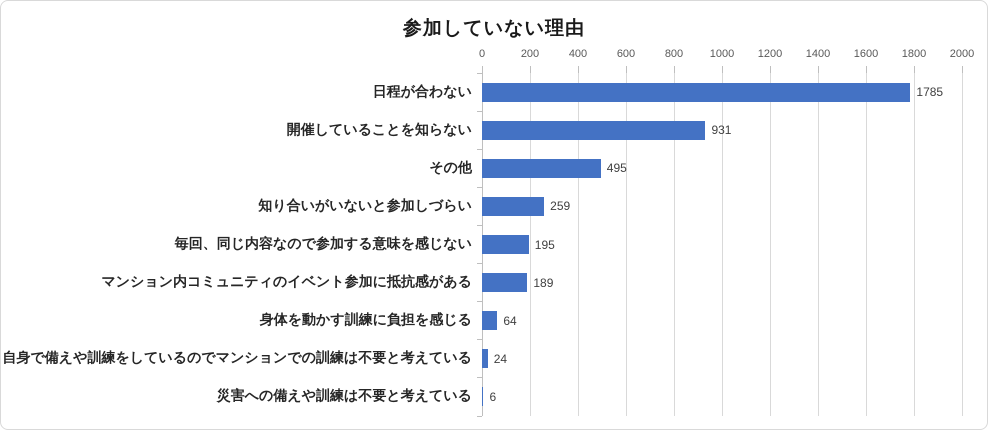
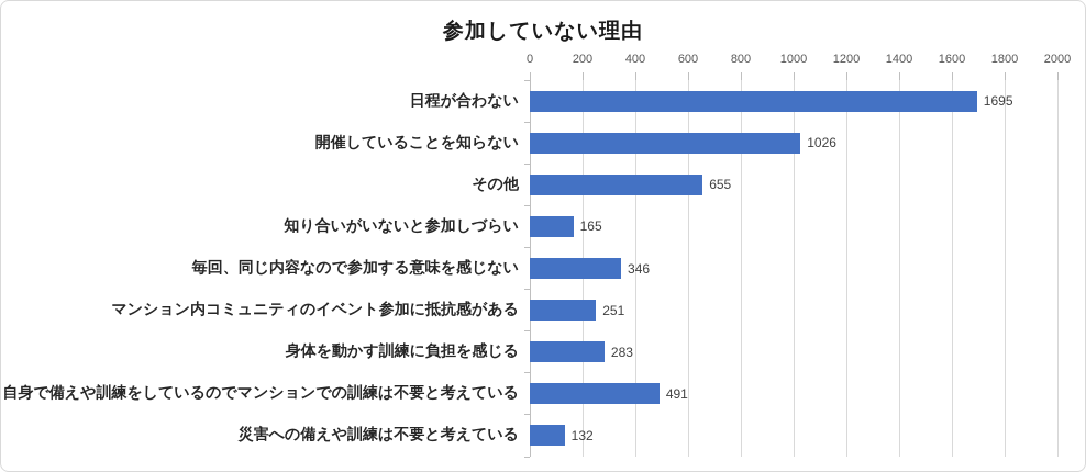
日程が合わない: 1785 -> 1695
開催していることを知らない: 931 -> 1026
その他: 495 -> 655
知り合いがいないと参加しづらい: 259 -> 165
毎回、同じ内容なので参加する意味を感じない: 195 -> 346
マンション内コミュニティのイベント参加に抵抗感がある: 189 -> 251
身体を動かす訓練に負担を感じる: 64 -> 283
自身で備えや訓練をしているのでマンションでの訓練は不要と考えている: 24 -> 491
災害への備えや訓練は不要と考えている: 6 -> 132
